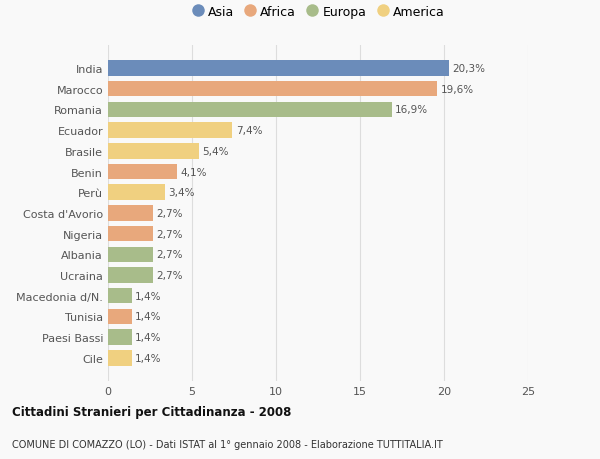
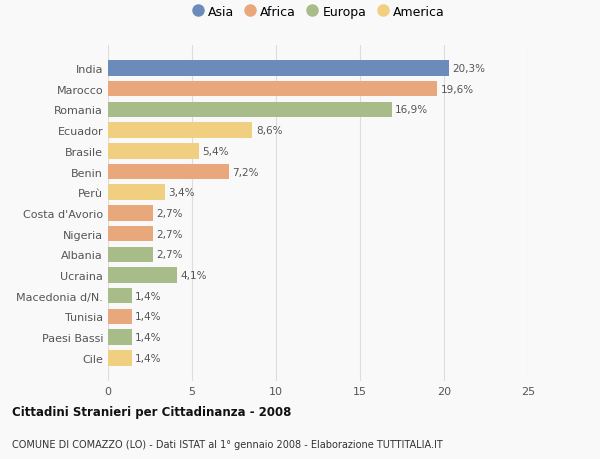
Ecuador: 7,4% -> 8,6%
Benin: 4,1% -> 7,2%
Ucraina: 2,7% -> 4,1%
